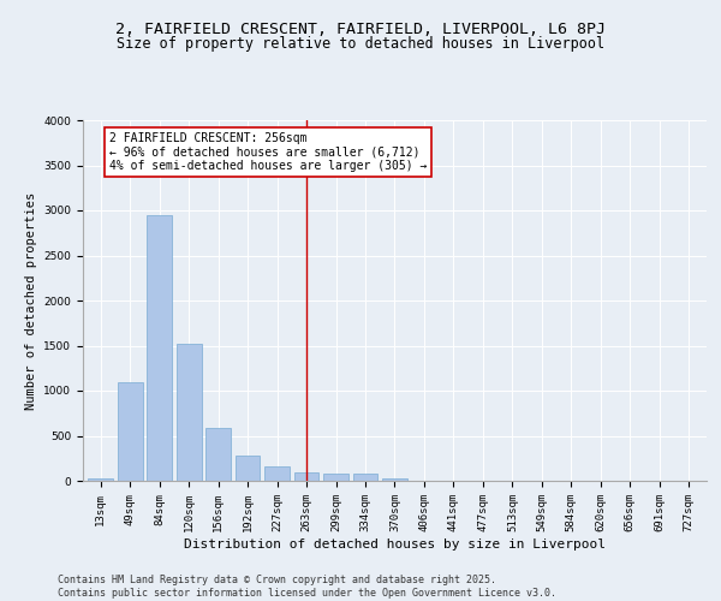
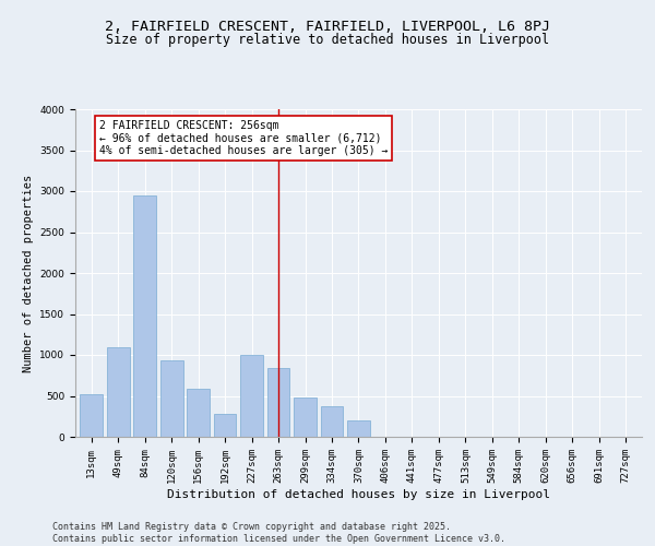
13sqm: 30 -> 520
120sqm: 1520 -> 940
227sqm: 160 -> 1000
263sqm: 100 -> 840
299sqm: 80 -> 480
334sqm: 80 -> 380
370sqm: 30 -> 200
